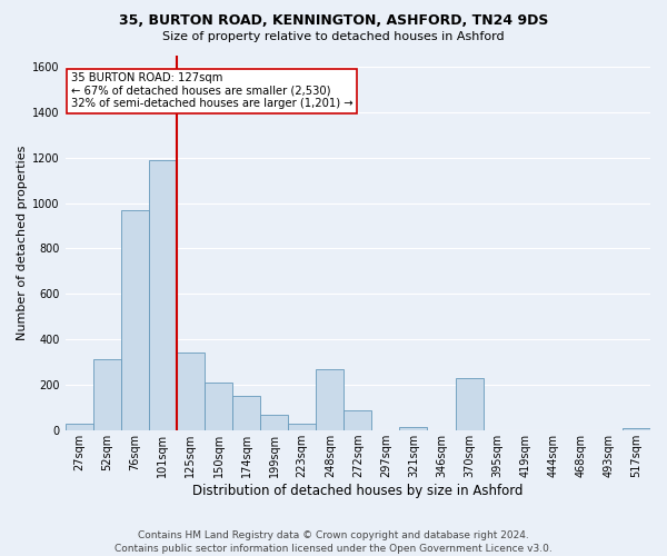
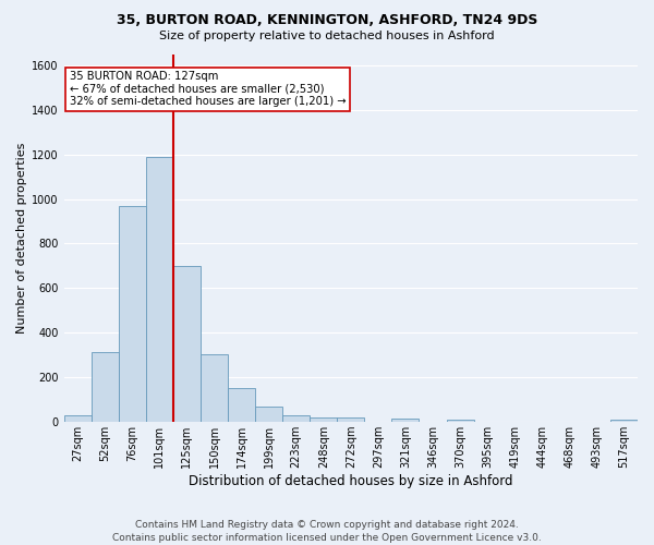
125sqm: 340 -> 700
150sqm: 210 -> 300
248sqm: 270 -> 20
272sqm: 85 -> 20
370sqm: 230 -> 10
